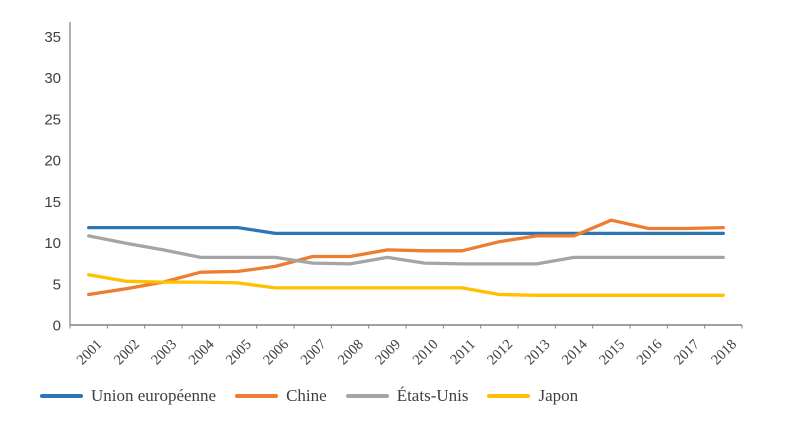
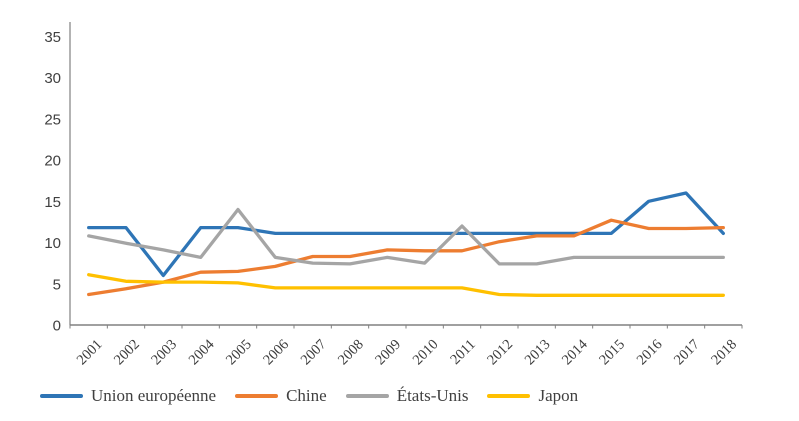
Union européenne/2003: 12 -> 6
États-Unis/2005: 8 -> 14
États-Unis/2011: 7 -> 12
Union européenne/2016: 11 -> 15
Union européenne/2017: 11 -> 16
